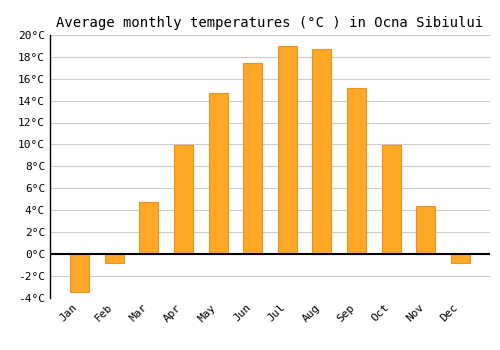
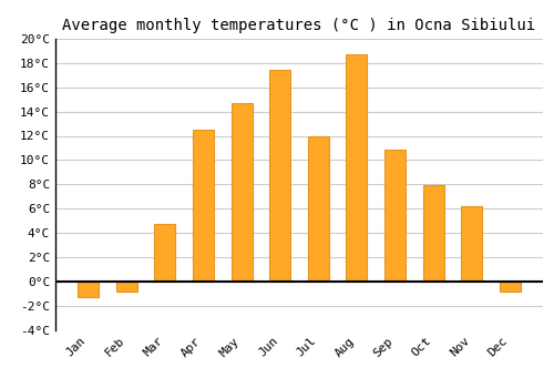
Jan: -3.5°C -> -1.3°C
Apr: 9.9°C -> 12.5°C
Jul: 19.0°C -> 12.0°C
Sep: 15.2°C -> 10.9°C
Oct: 9.9°C -> 7.9°C
Nov: 4.4°C -> 6.2°C
